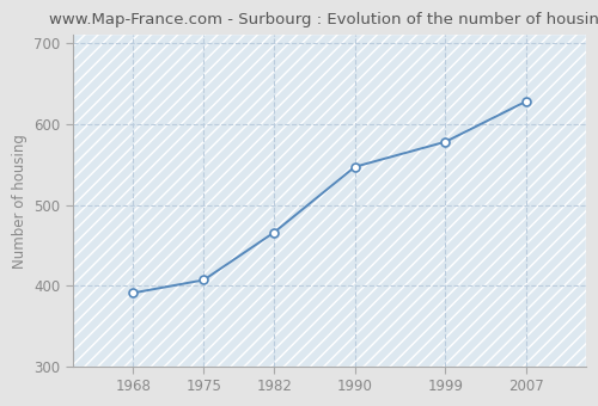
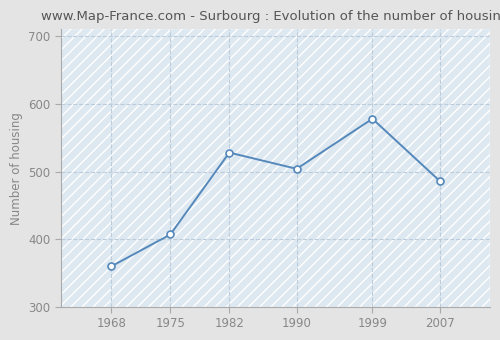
1968: 391 -> 360
1982: 466 -> 528
1990: 547 -> 504
2007: 628 -> 486
